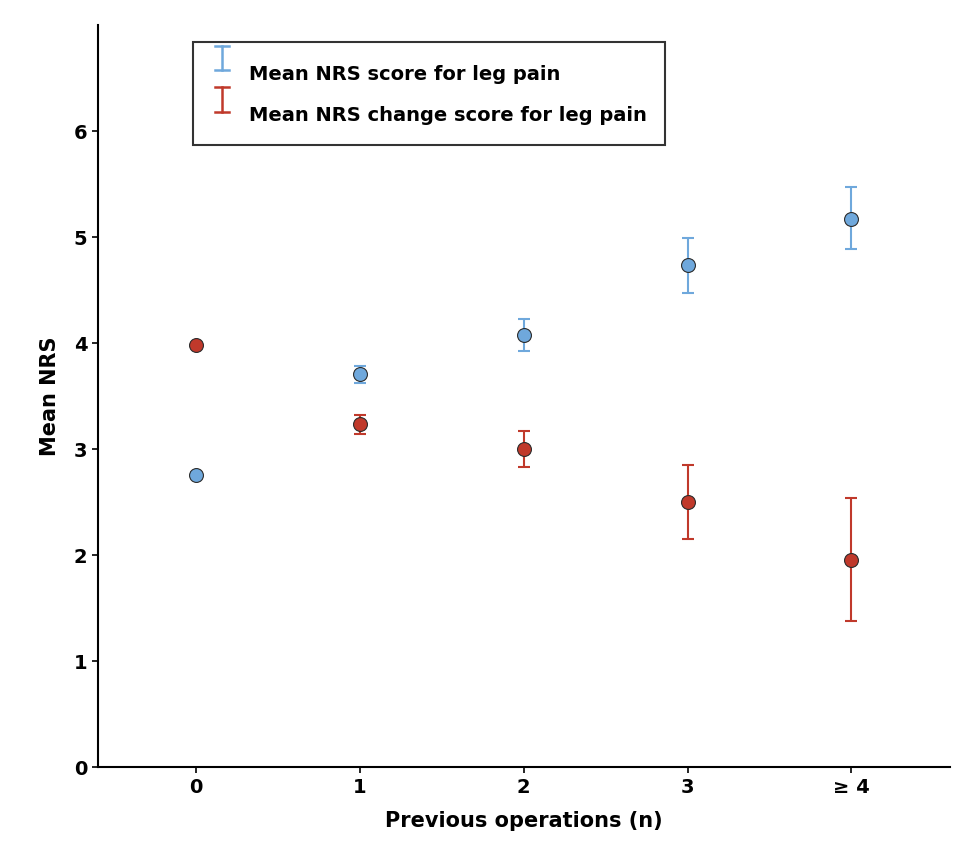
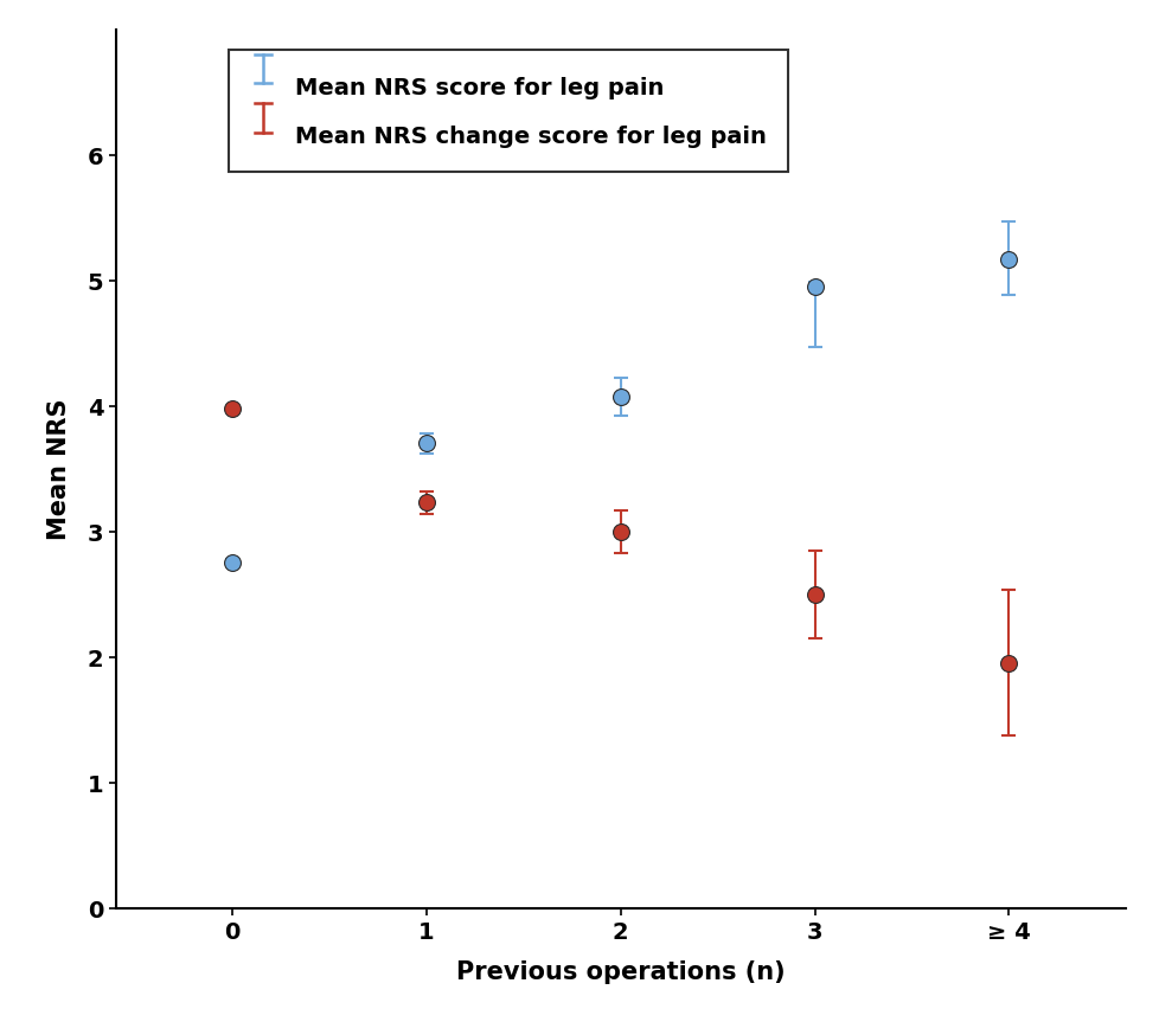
Mean NRS score for leg pain/3: 4.73 -> 4.95
